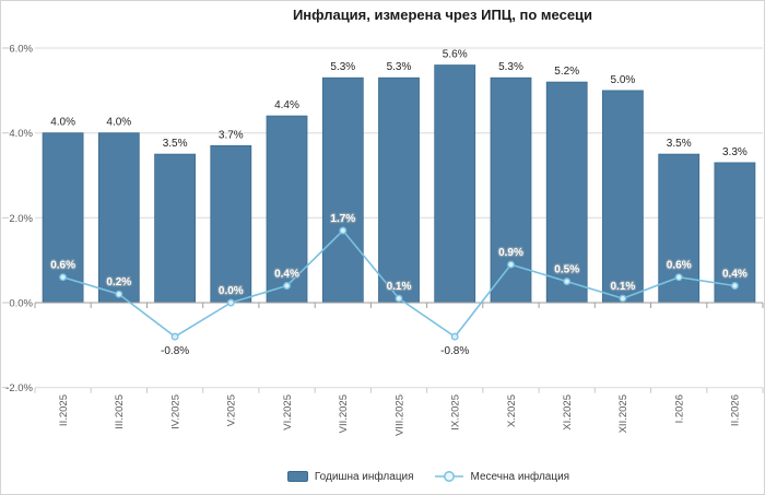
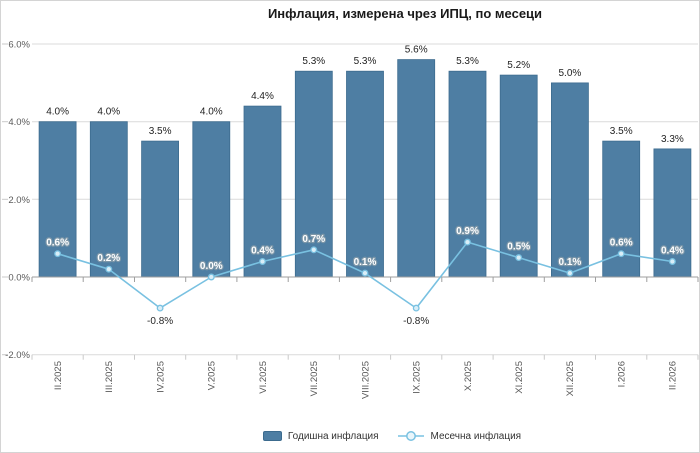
Годишна инфлация/V.2025: 3.7% -> 4.0%
Месечна инфлация/VII.2025: 1.7% -> 0.7%
